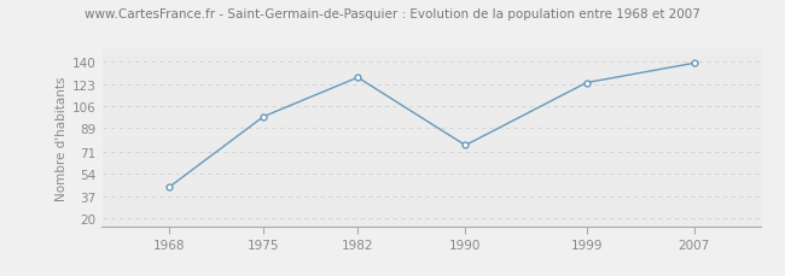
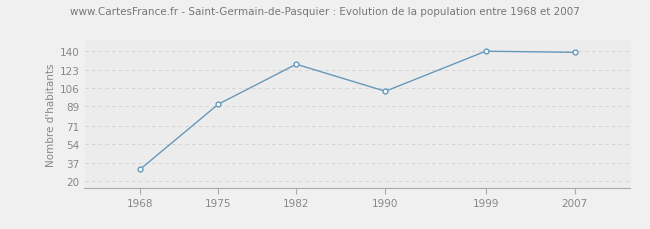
1968: 44 -> 31
1975: 98 -> 91
1990: 76 -> 103
1999: 124 -> 140
